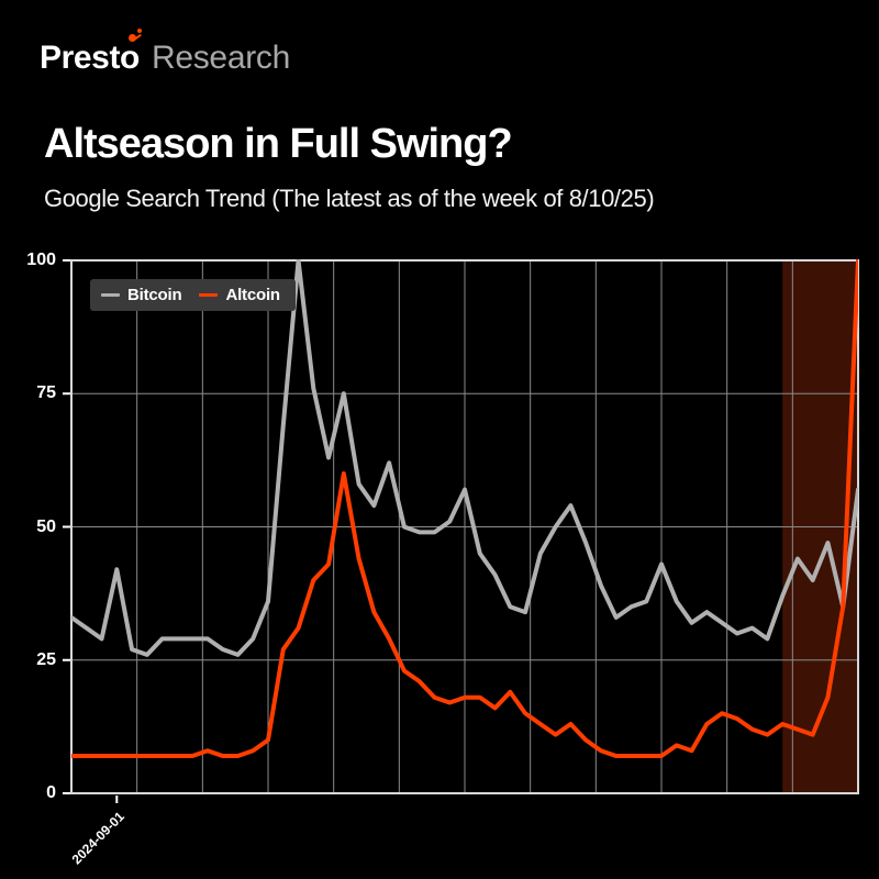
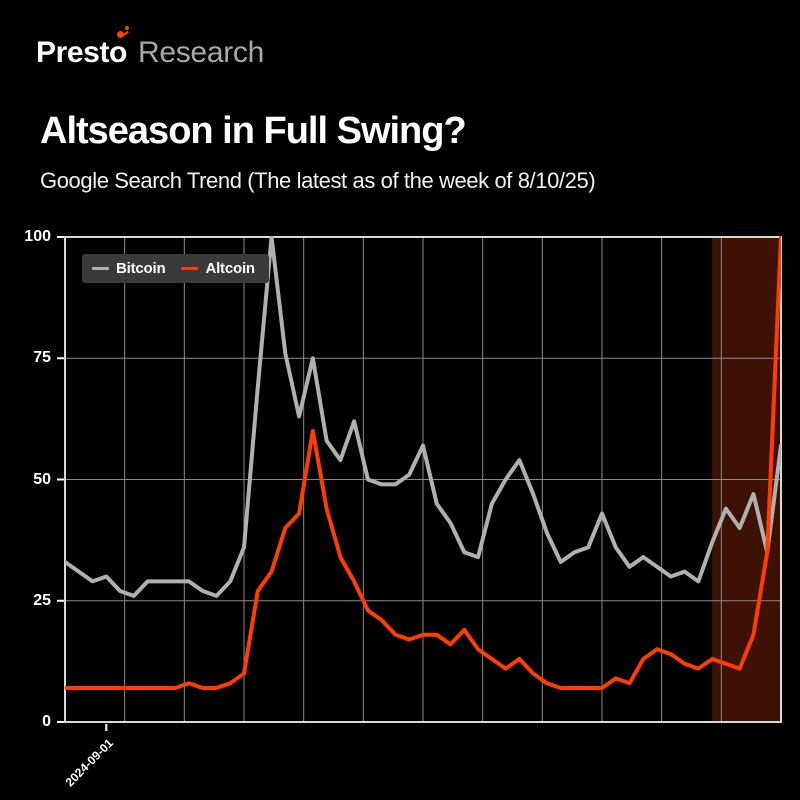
Bitcoin/2024-09-01: 42 -> 30
